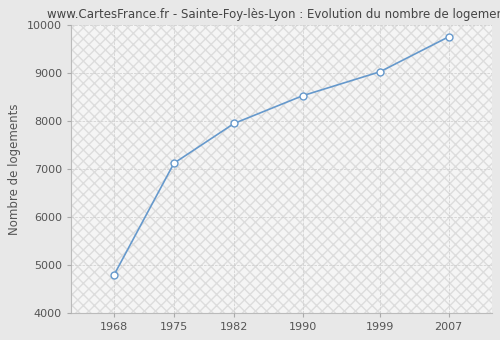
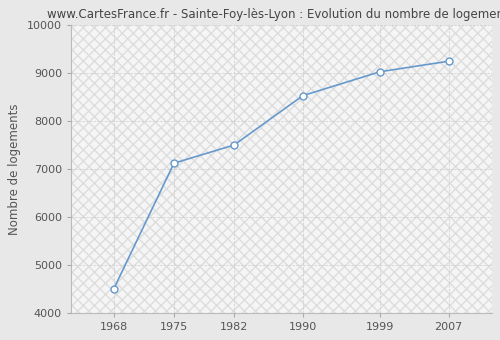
1968: 4780 -> 4500
1982: 7950 -> 7500
2007: 9760 -> 9250
